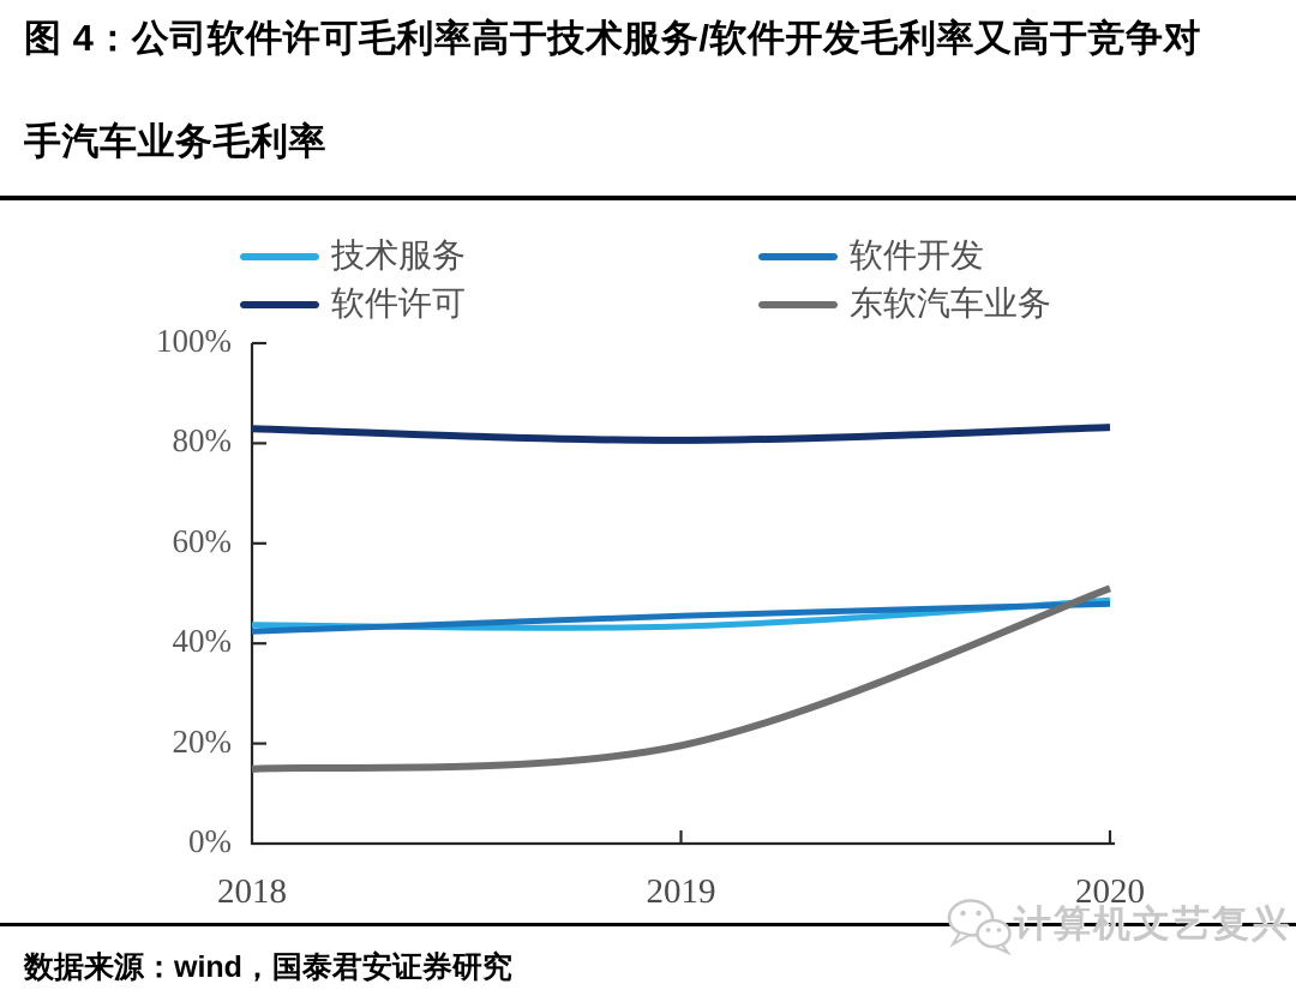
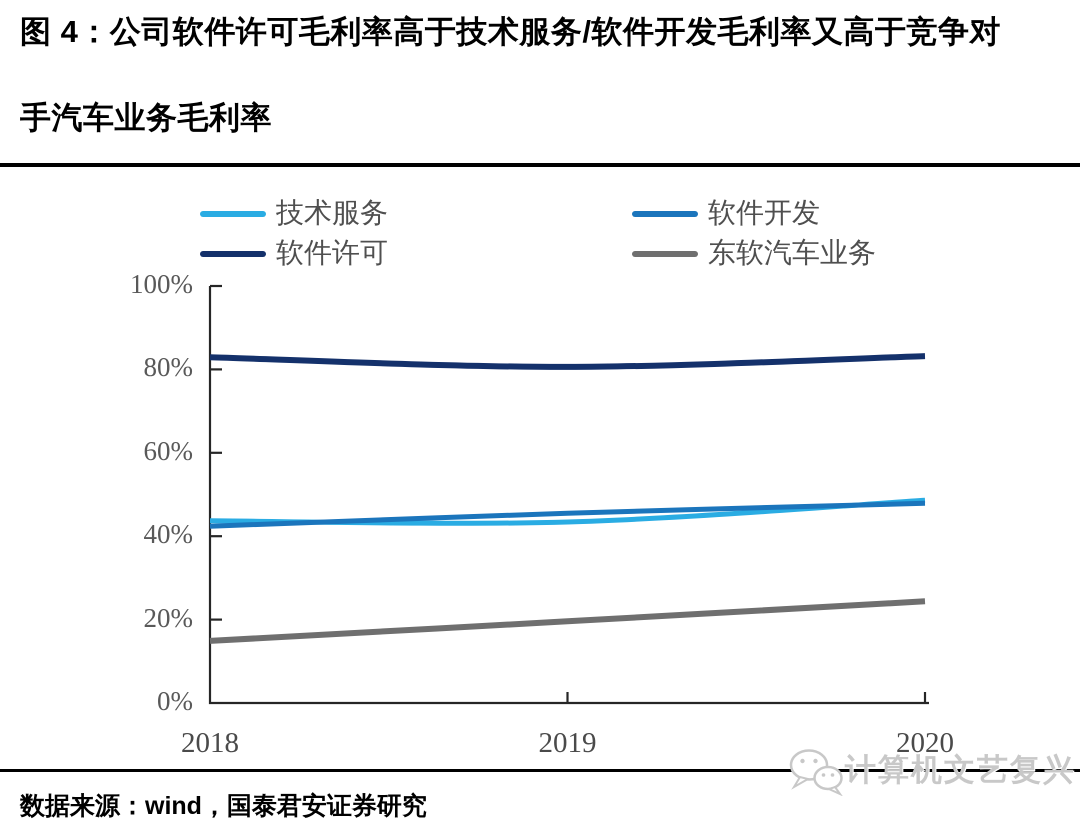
东软汽车业务/2020: 51% -> 24%
